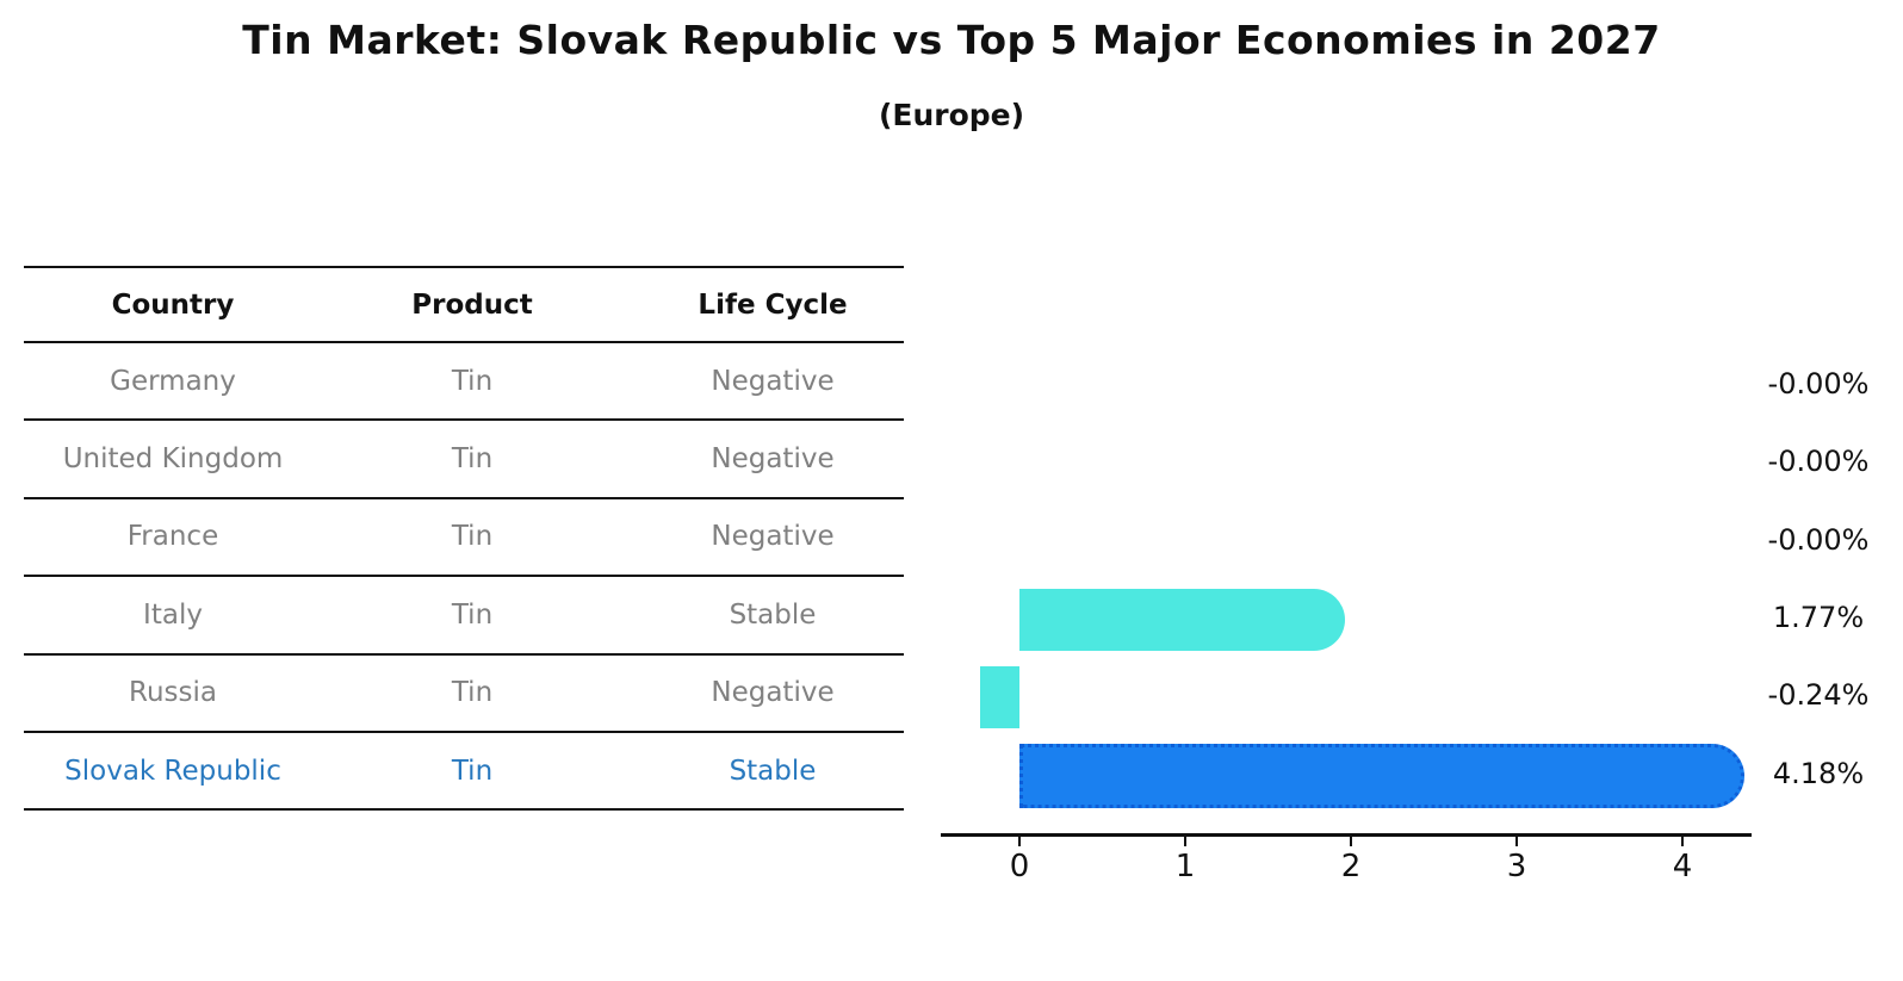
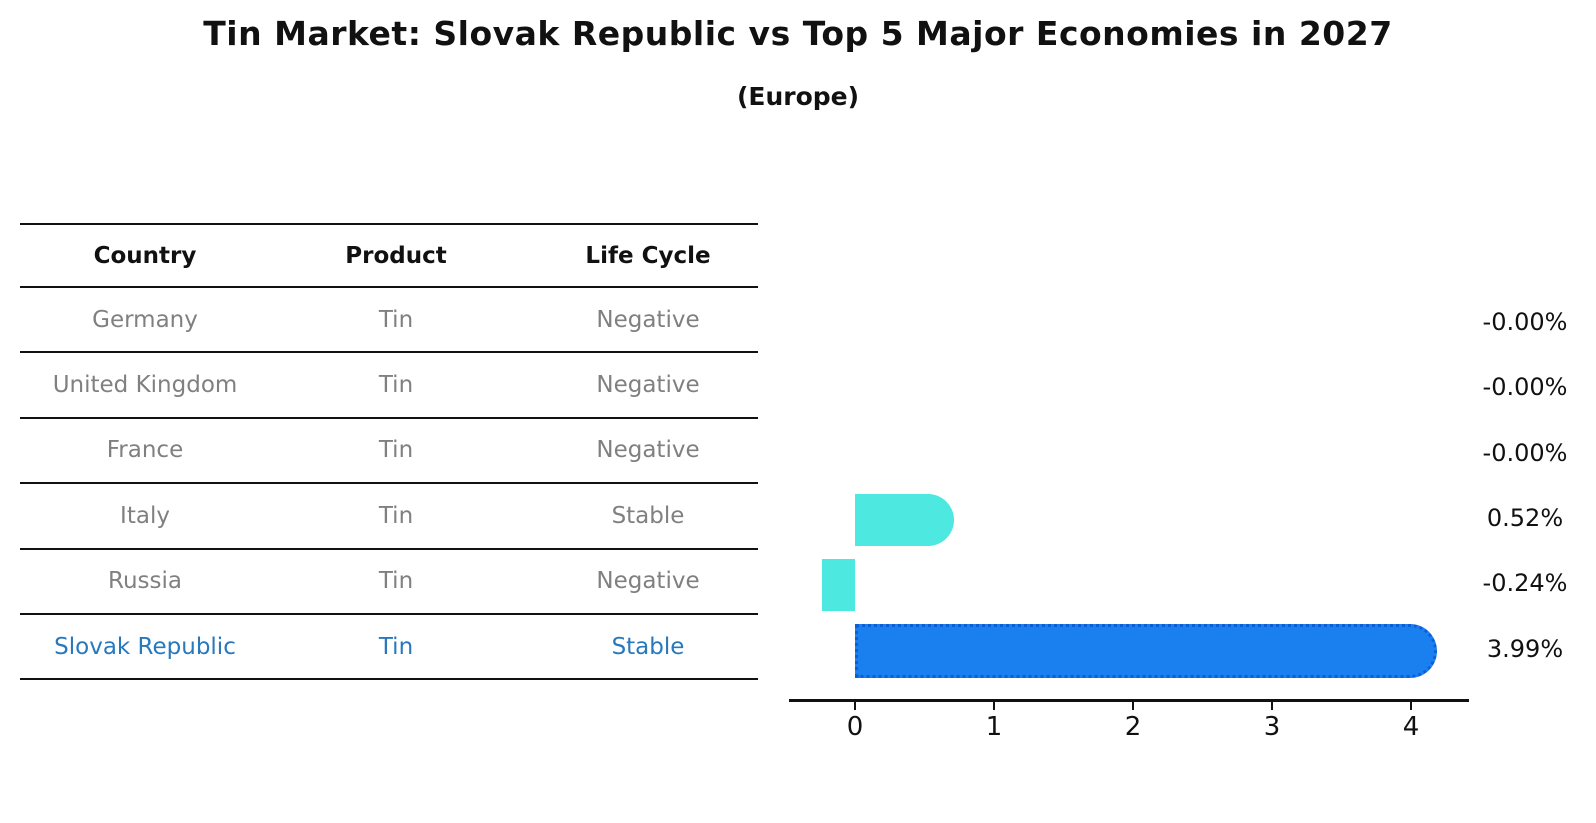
Italy: 1.77% -> 0.52%
Slovak Republic: 4.18% -> 3.99%
